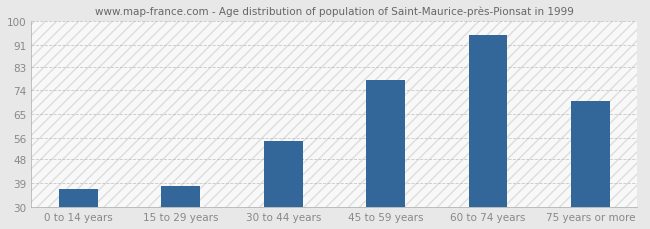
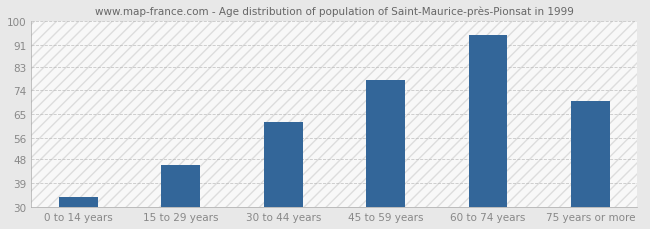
0 to 14 years: 37 -> 34
15 to 29 years: 38 -> 46
30 to 44 years: 55 -> 62
